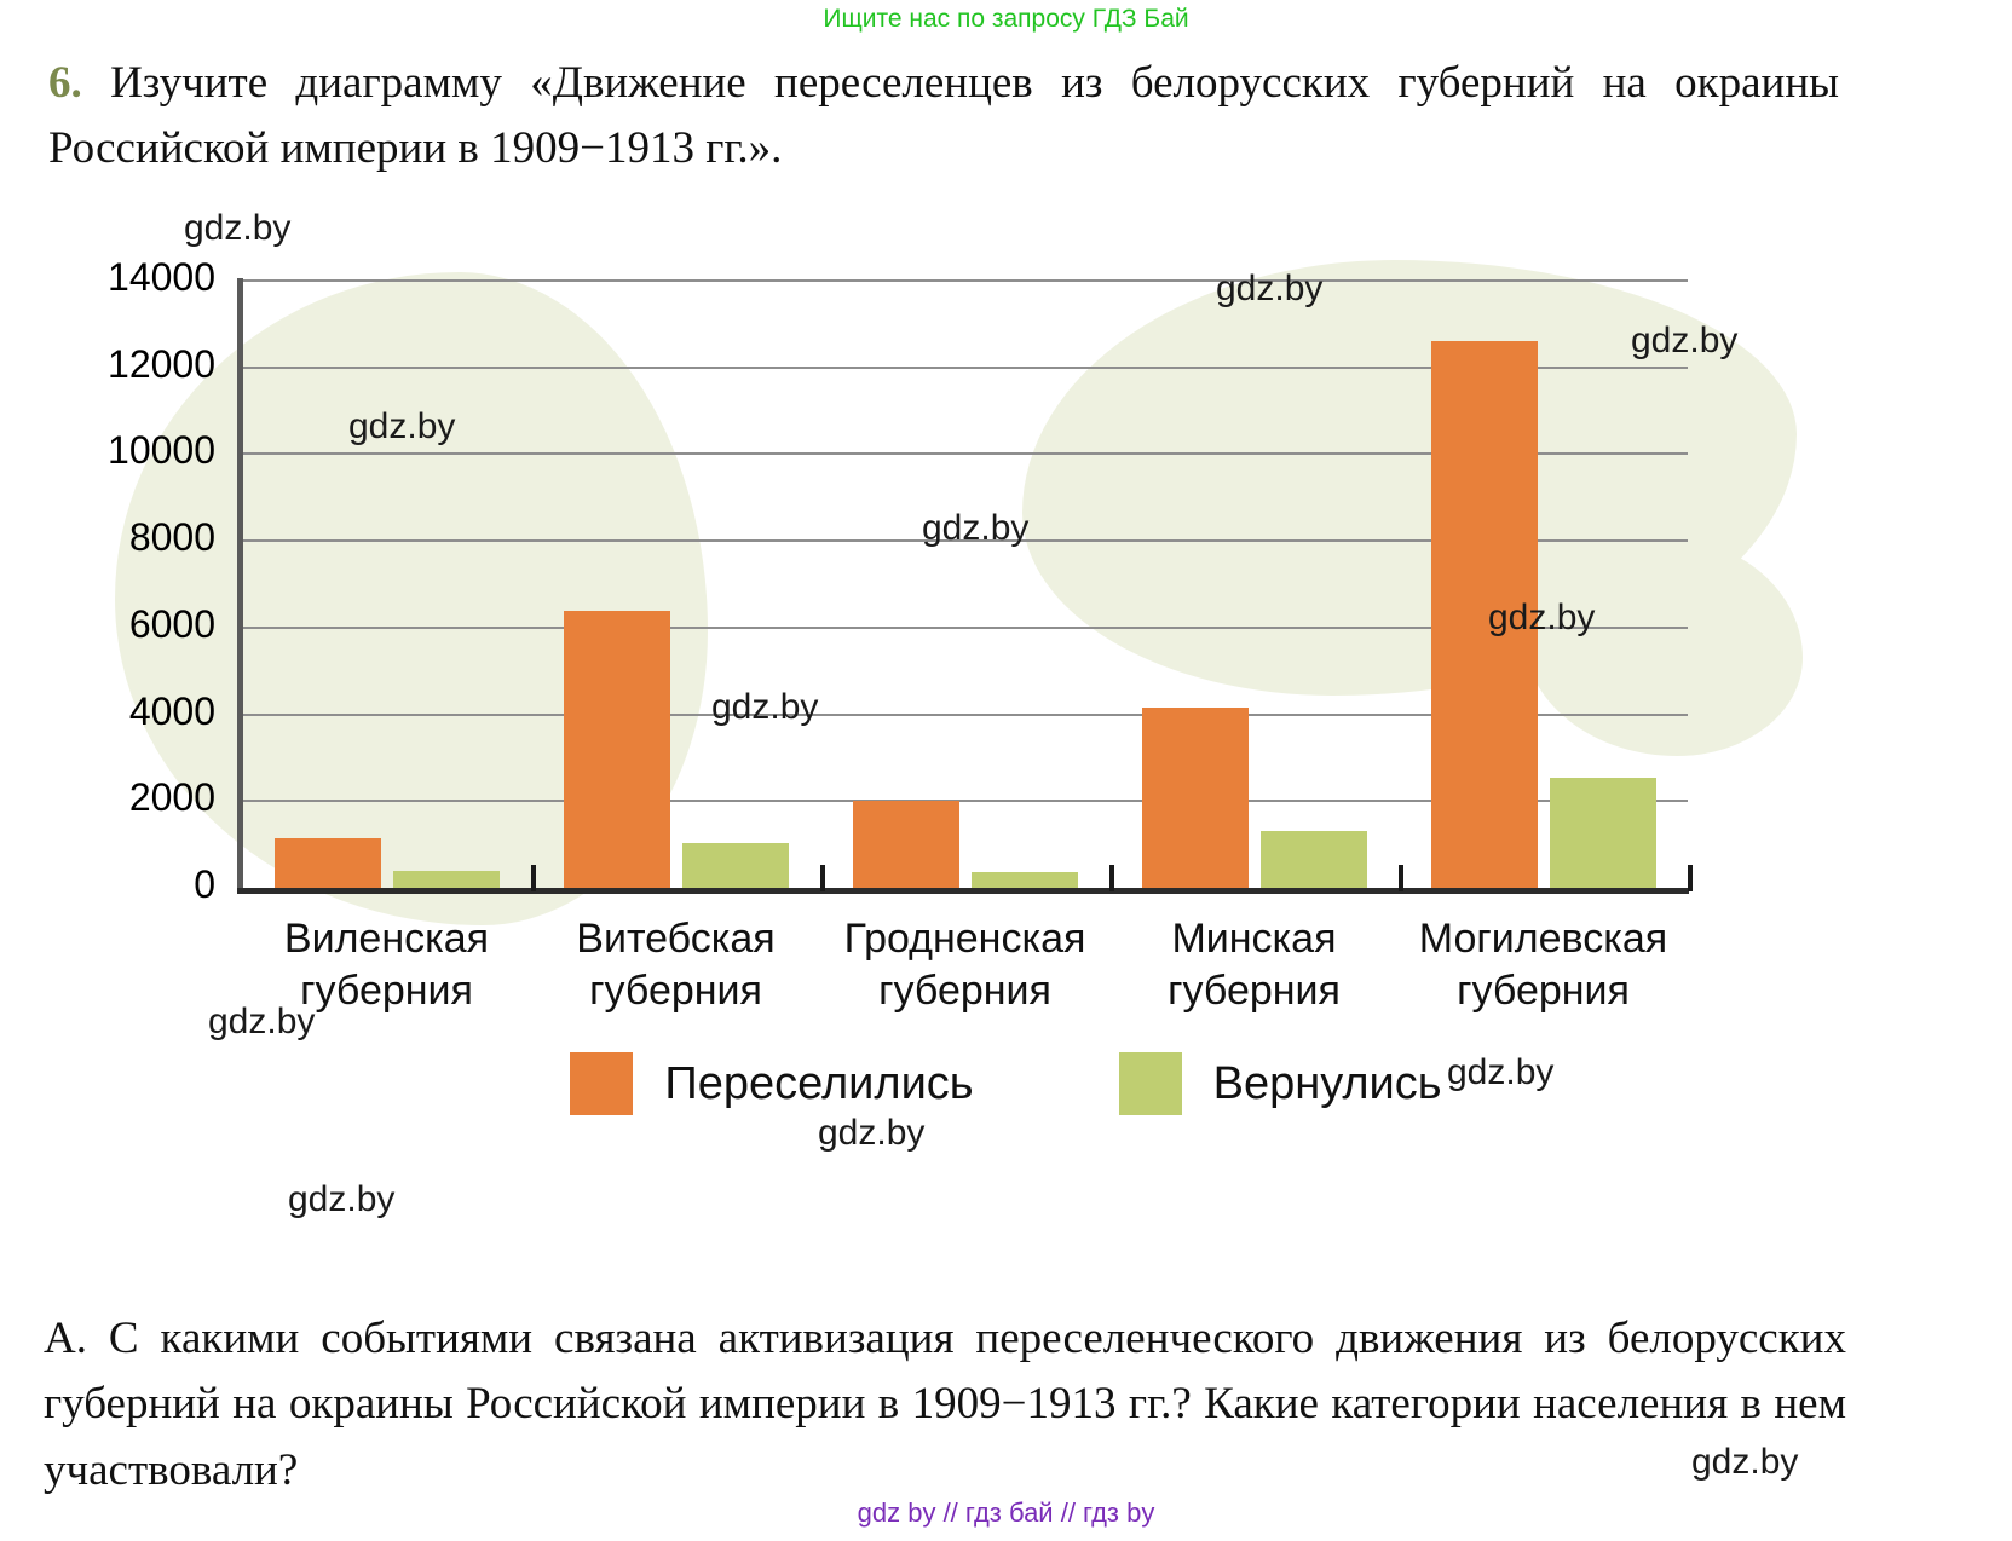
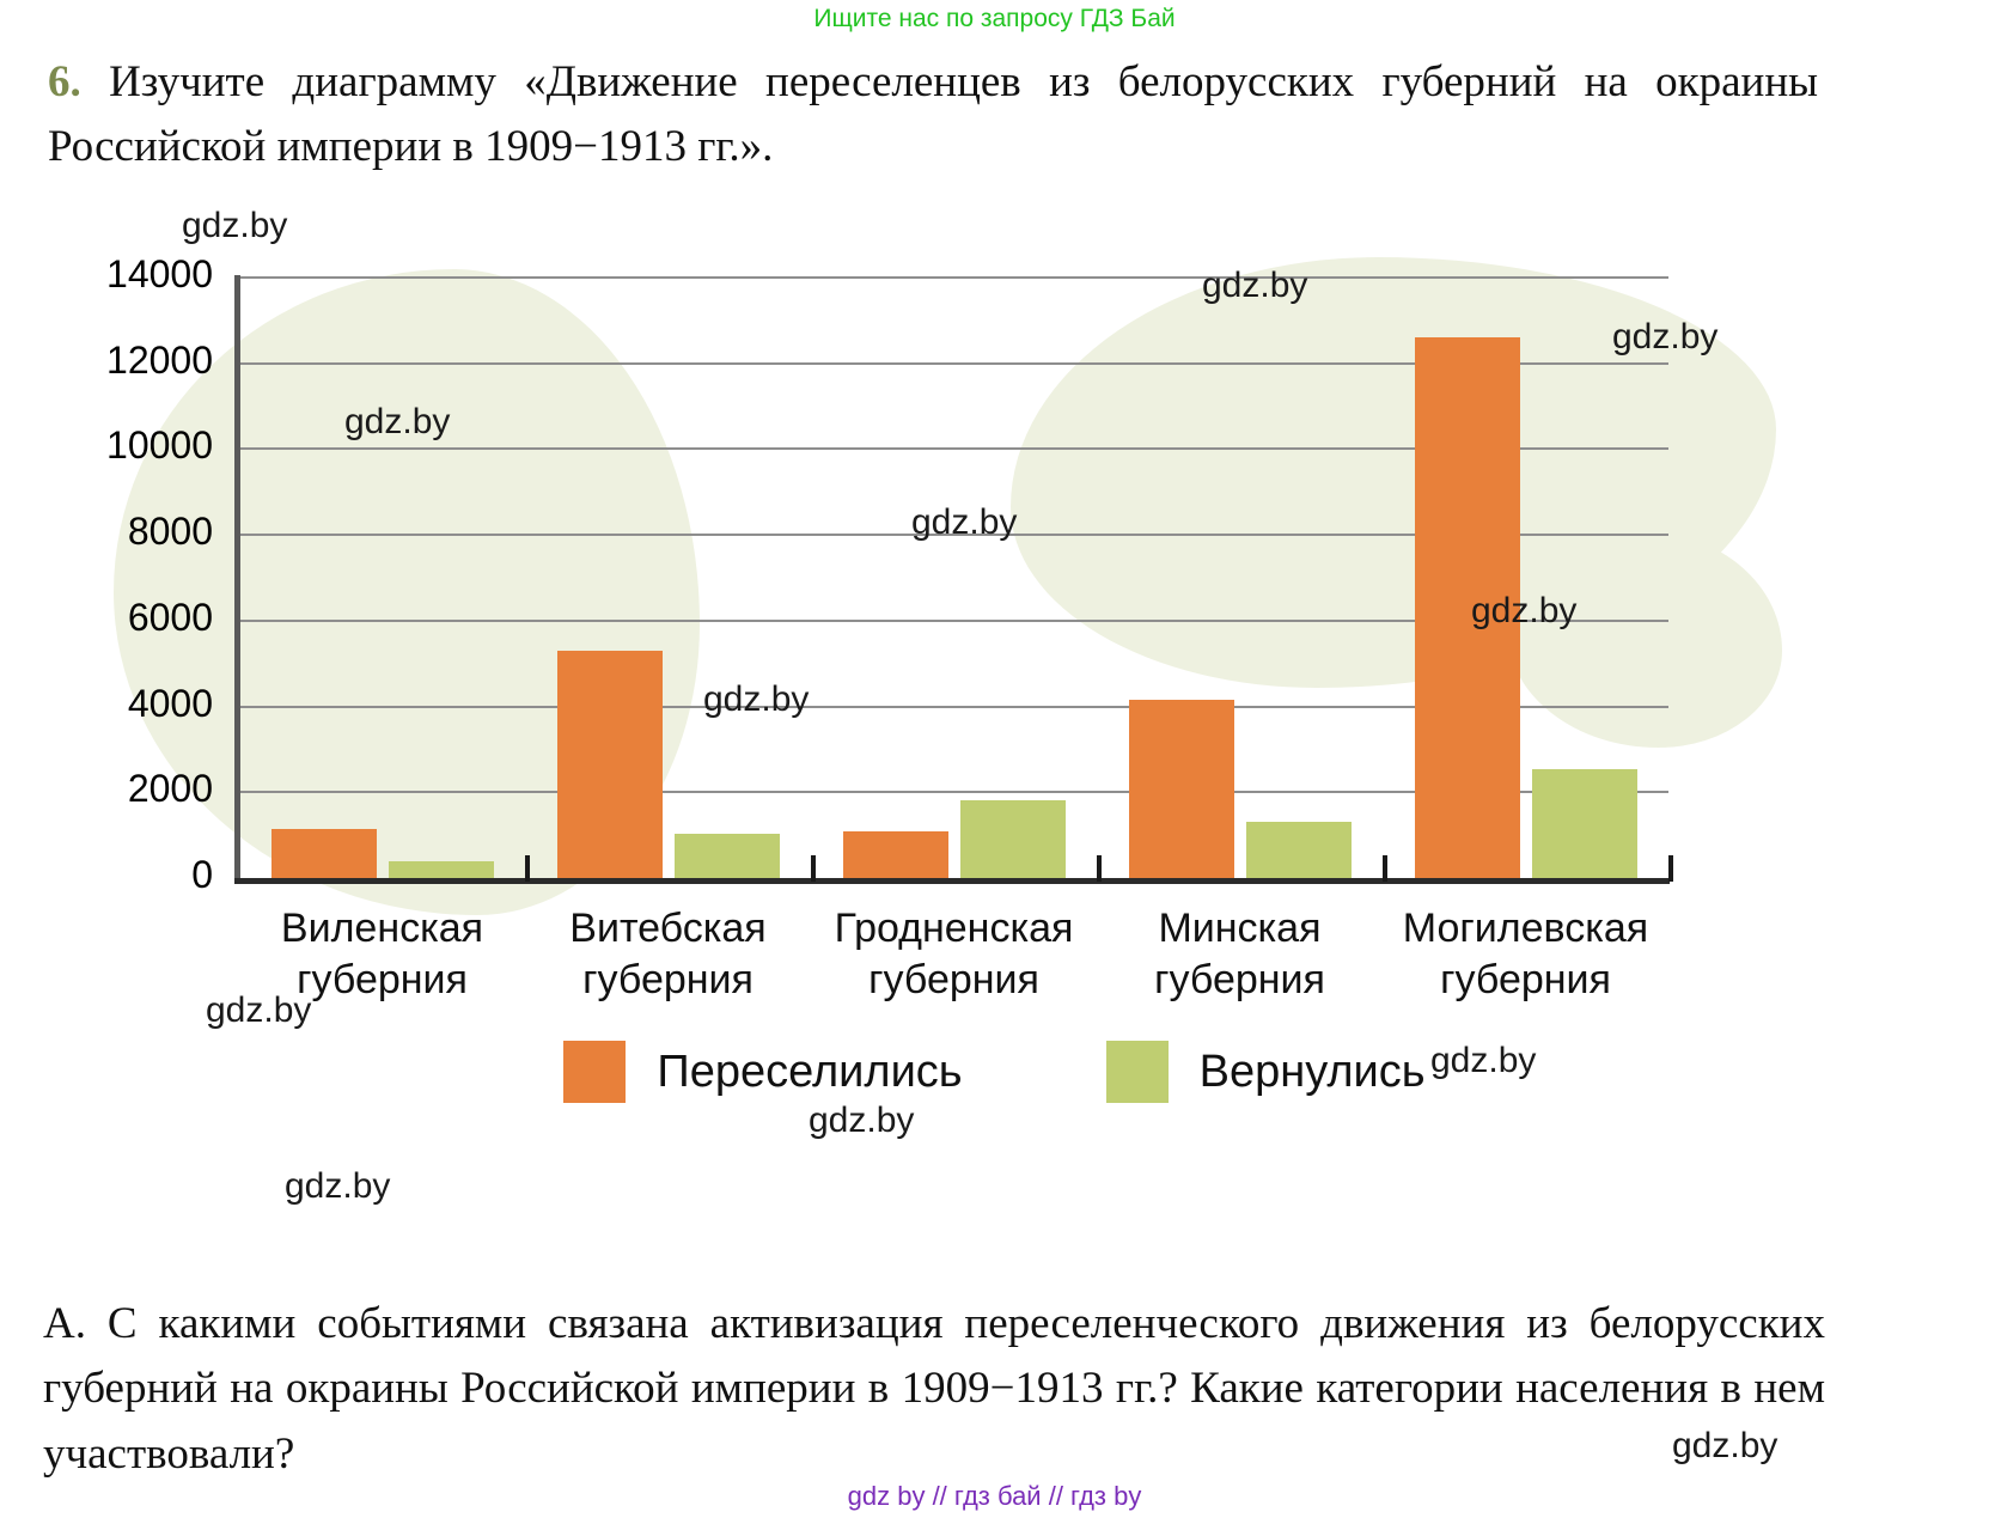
Переселились/Витебская губерния: 6400 -> 5300
Переселились/Гродненская губерния: 2000 -> 1100
Вернулись/Гродненская губерния: 400 -> 1800
